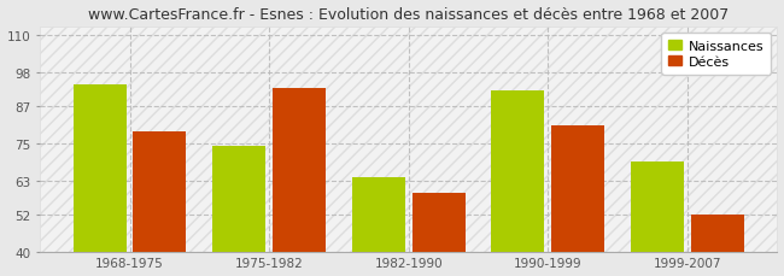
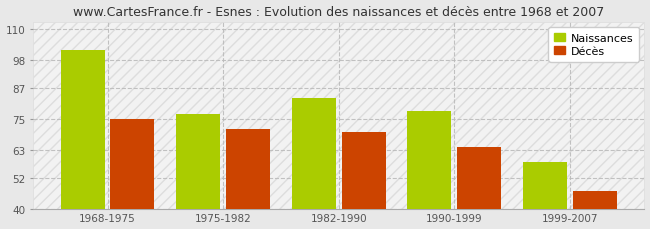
Naissances/1968-1975: 94 -> 102
Décès/1968-1975: 79 -> 75
Naissances/1975-1982: 74 -> 77
Décès/1975-1982: 93 -> 71
Naissances/1982-1990: 64 -> 83
Décès/1982-1990: 59 -> 70
Naissances/1990-1999: 92 -> 78
Décès/1990-1999: 81 -> 64
Naissances/1999-2007: 69 -> 58
Décès/1999-2007: 52 -> 47
